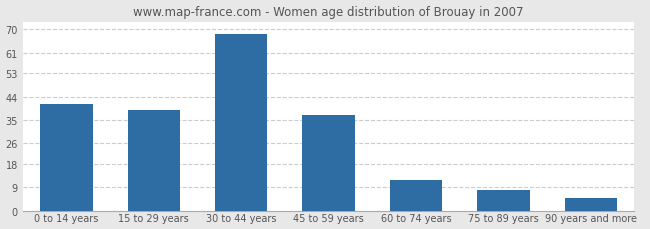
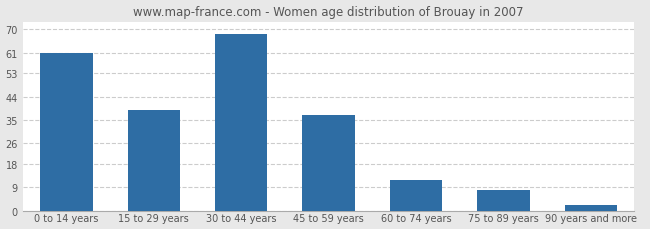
0 to 14 years: 41 -> 61
90 years and more: 5 -> 2
